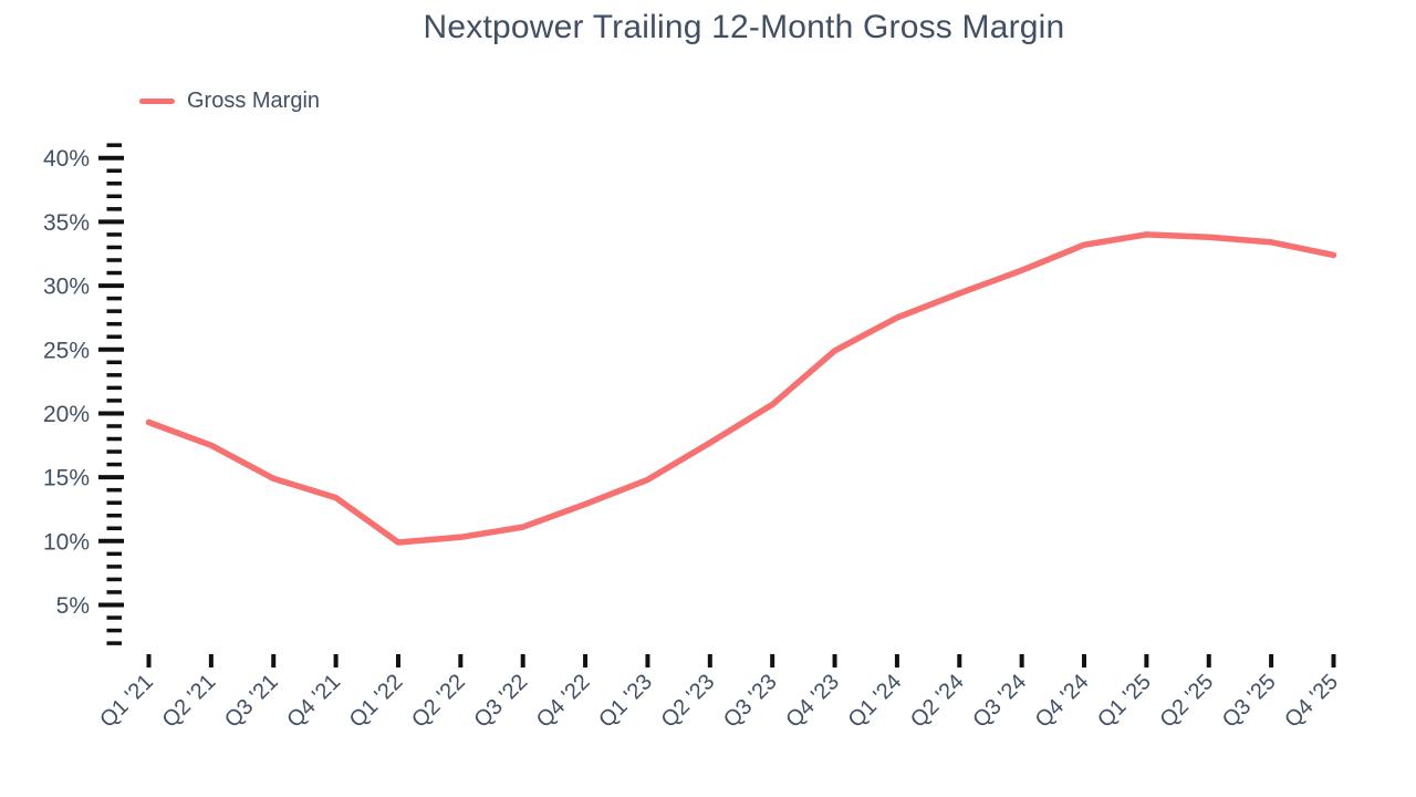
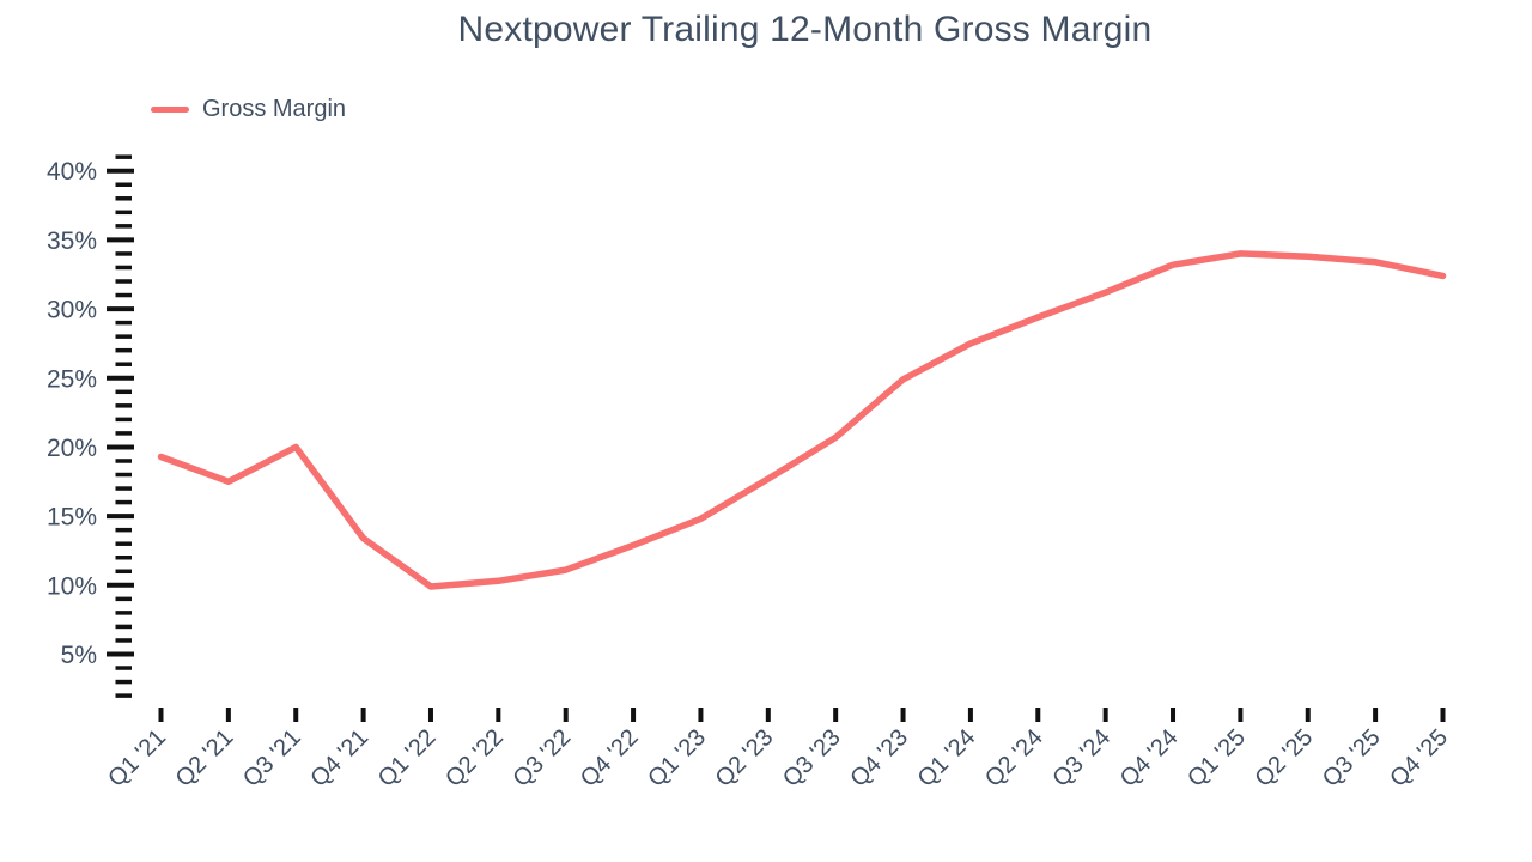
Q3 '21: 14.9% -> 20.0%
